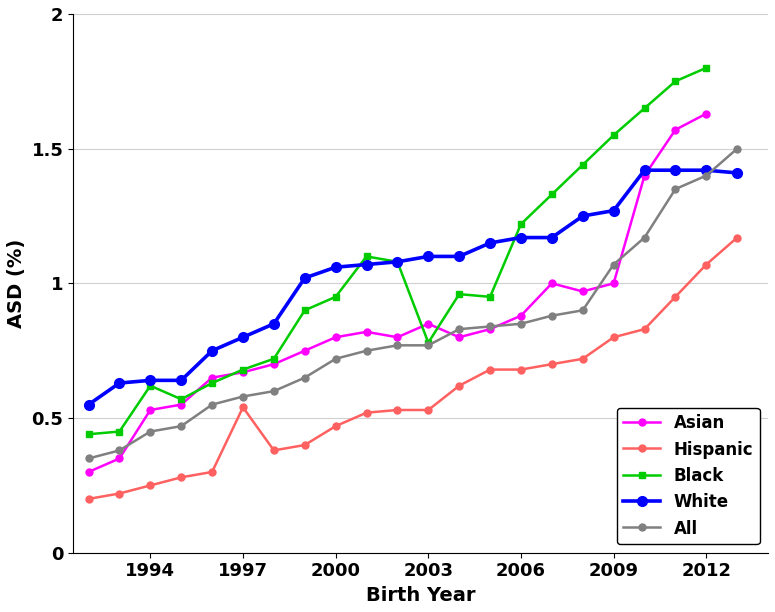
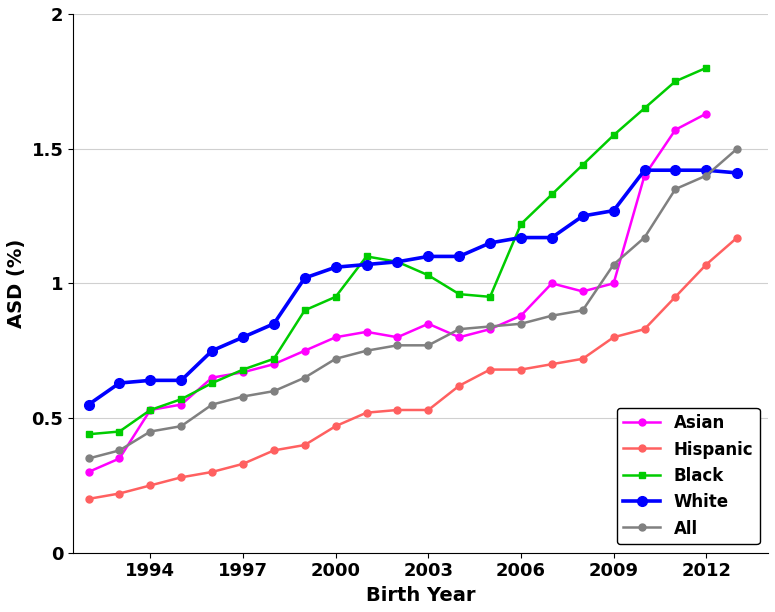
Black/1994: 0.62 -> 0.53
Hispanic/1997: 0.54 -> 0.33
Black/2003: 0.78 -> 1.03
